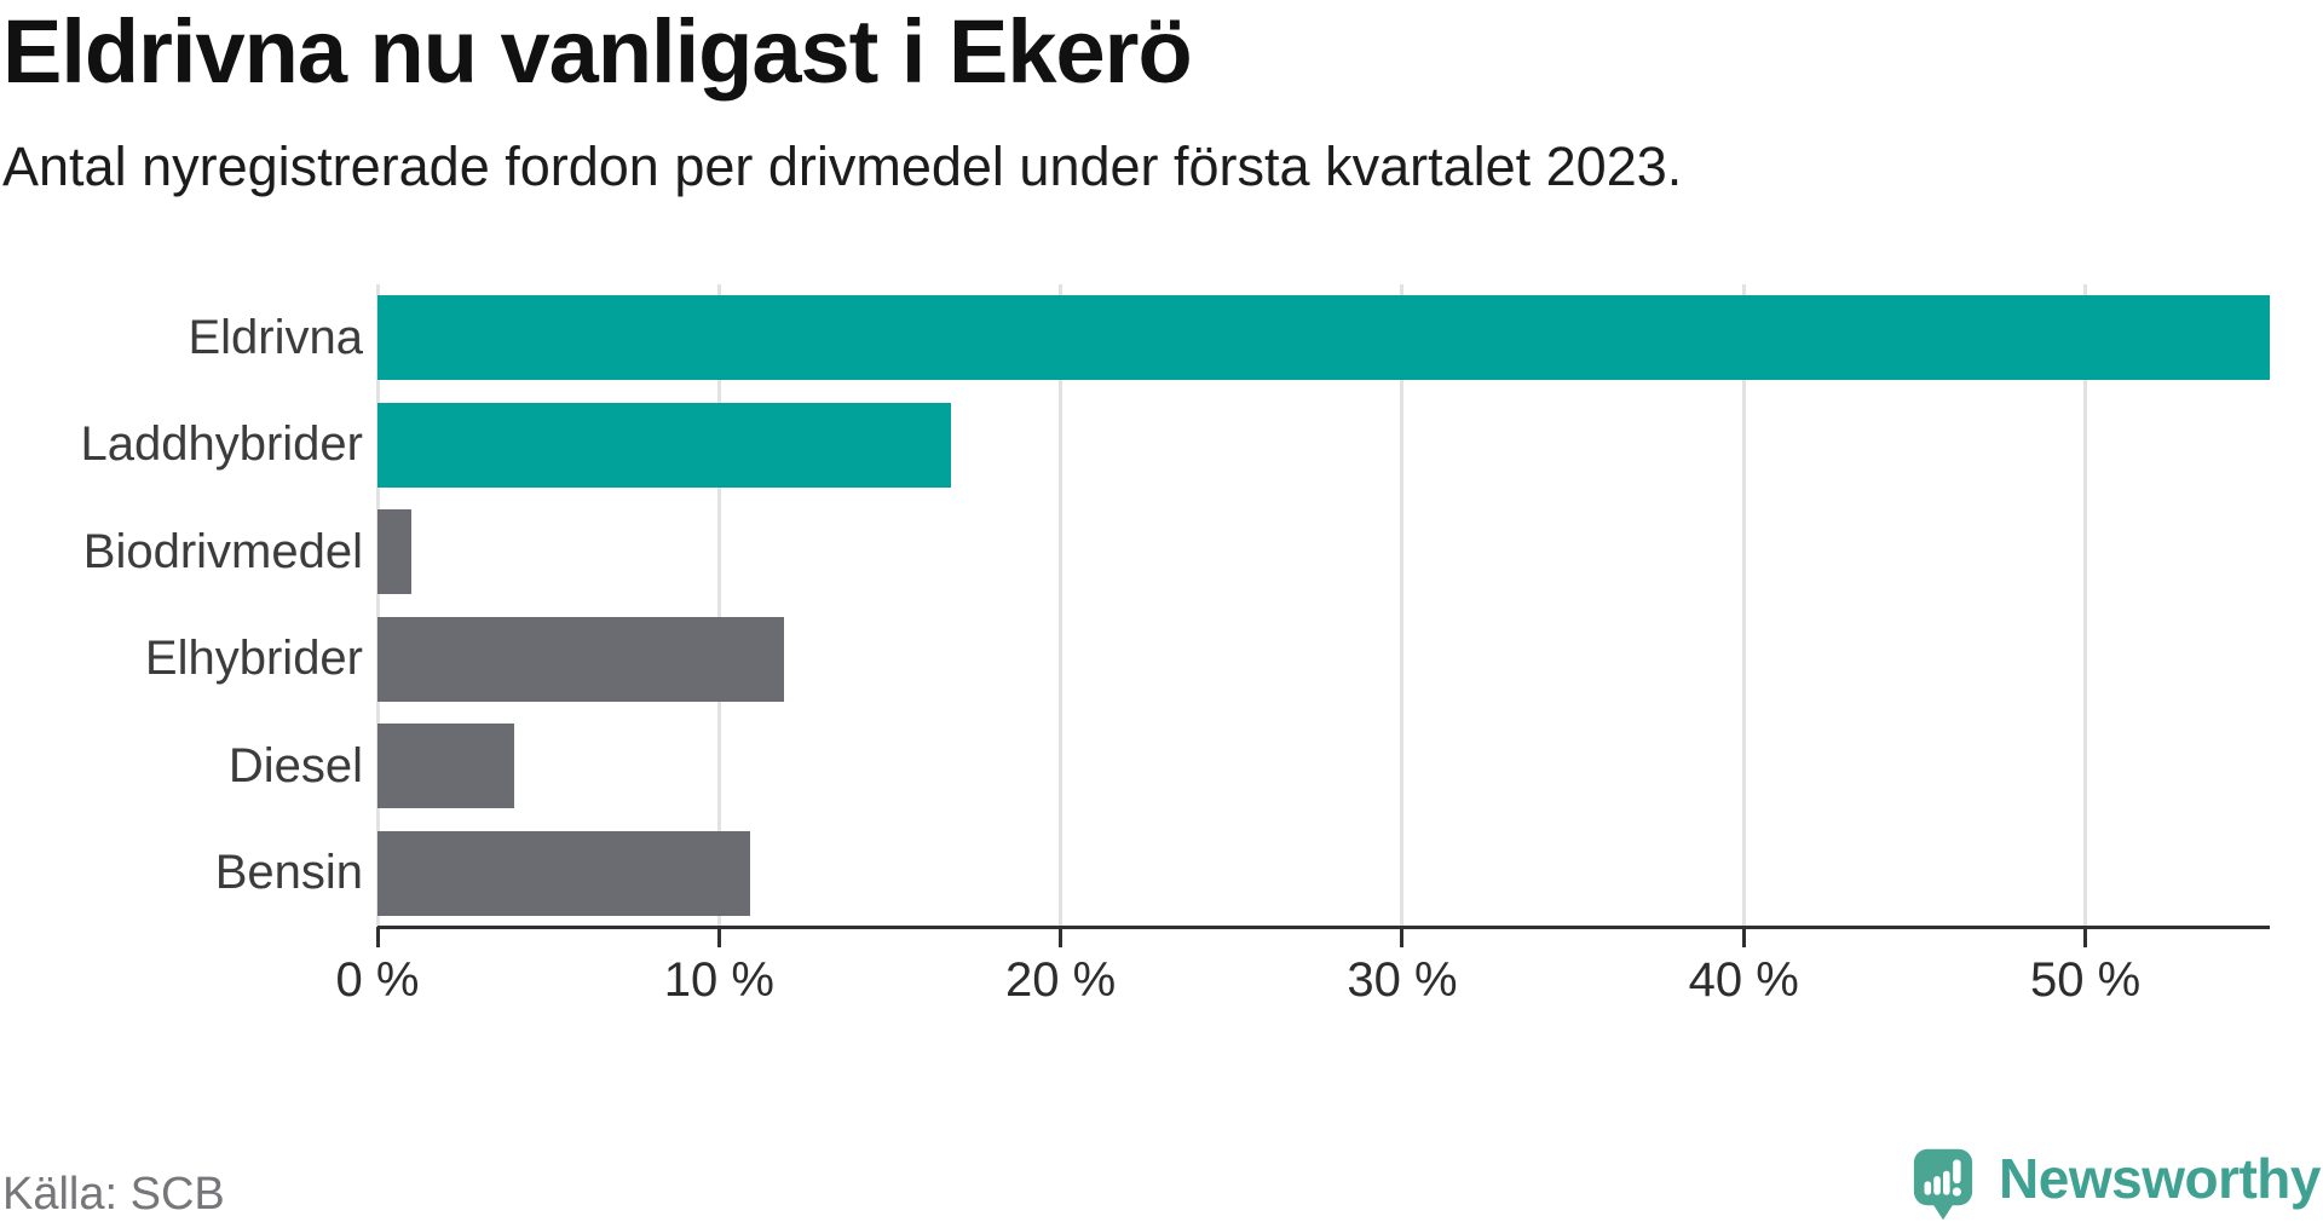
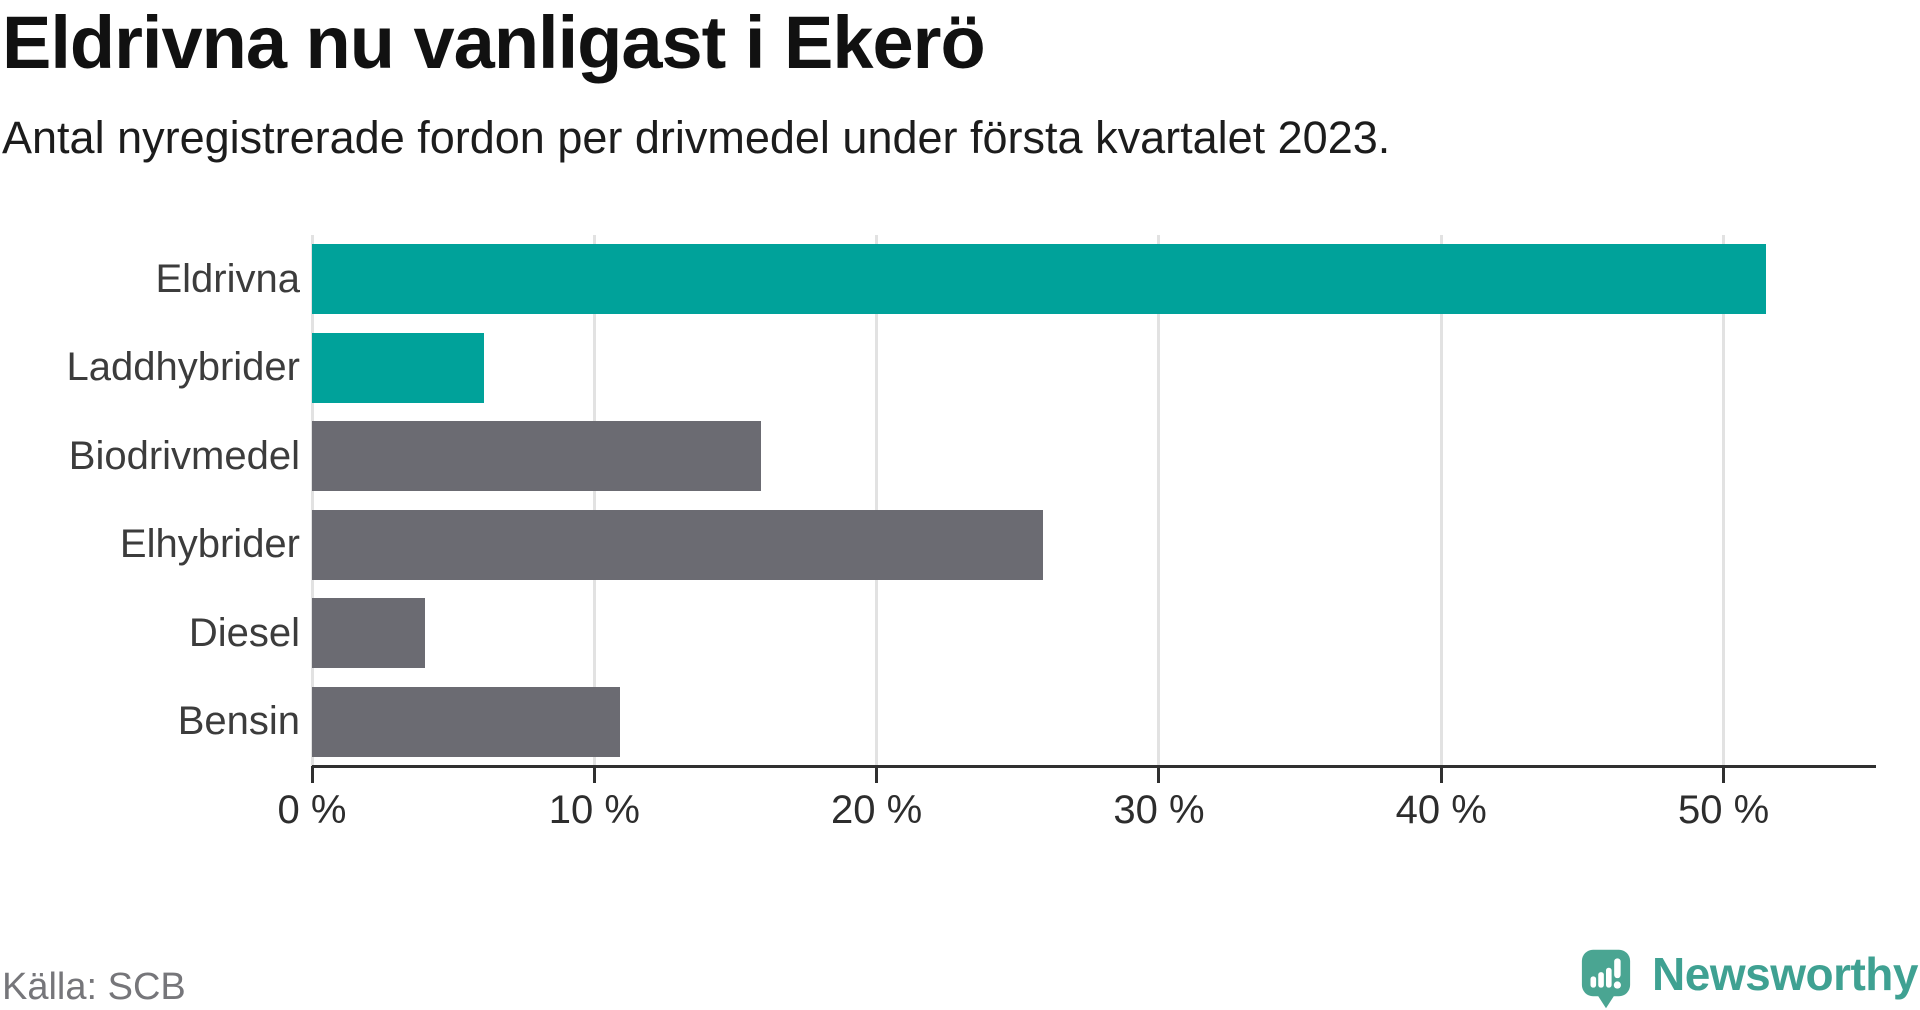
Eldrivna: 55.4% -> 51.5%
Laddhybrider: 16.8% -> 6.1%
Biodrivmedel: 1.0% -> 15.9%
Elhybrider: 11.9% -> 25.9%
